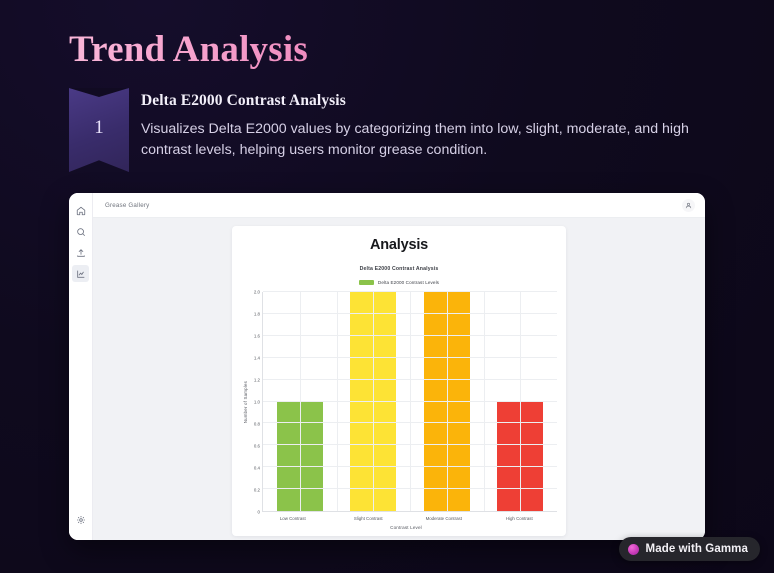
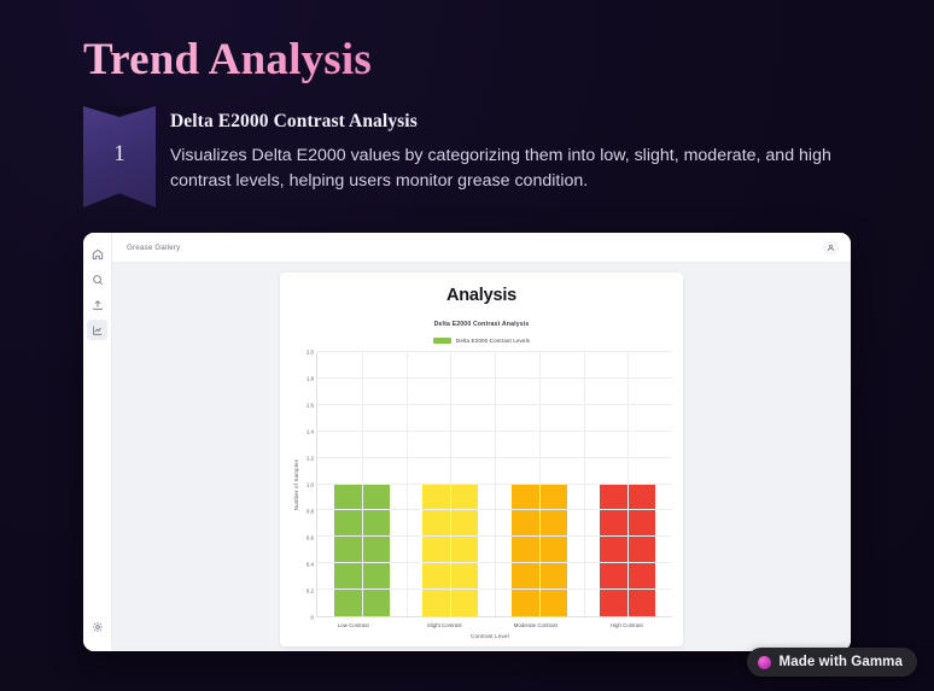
Slight Contrast: 2 -> 1
Moderate Contrast: 2 -> 1
